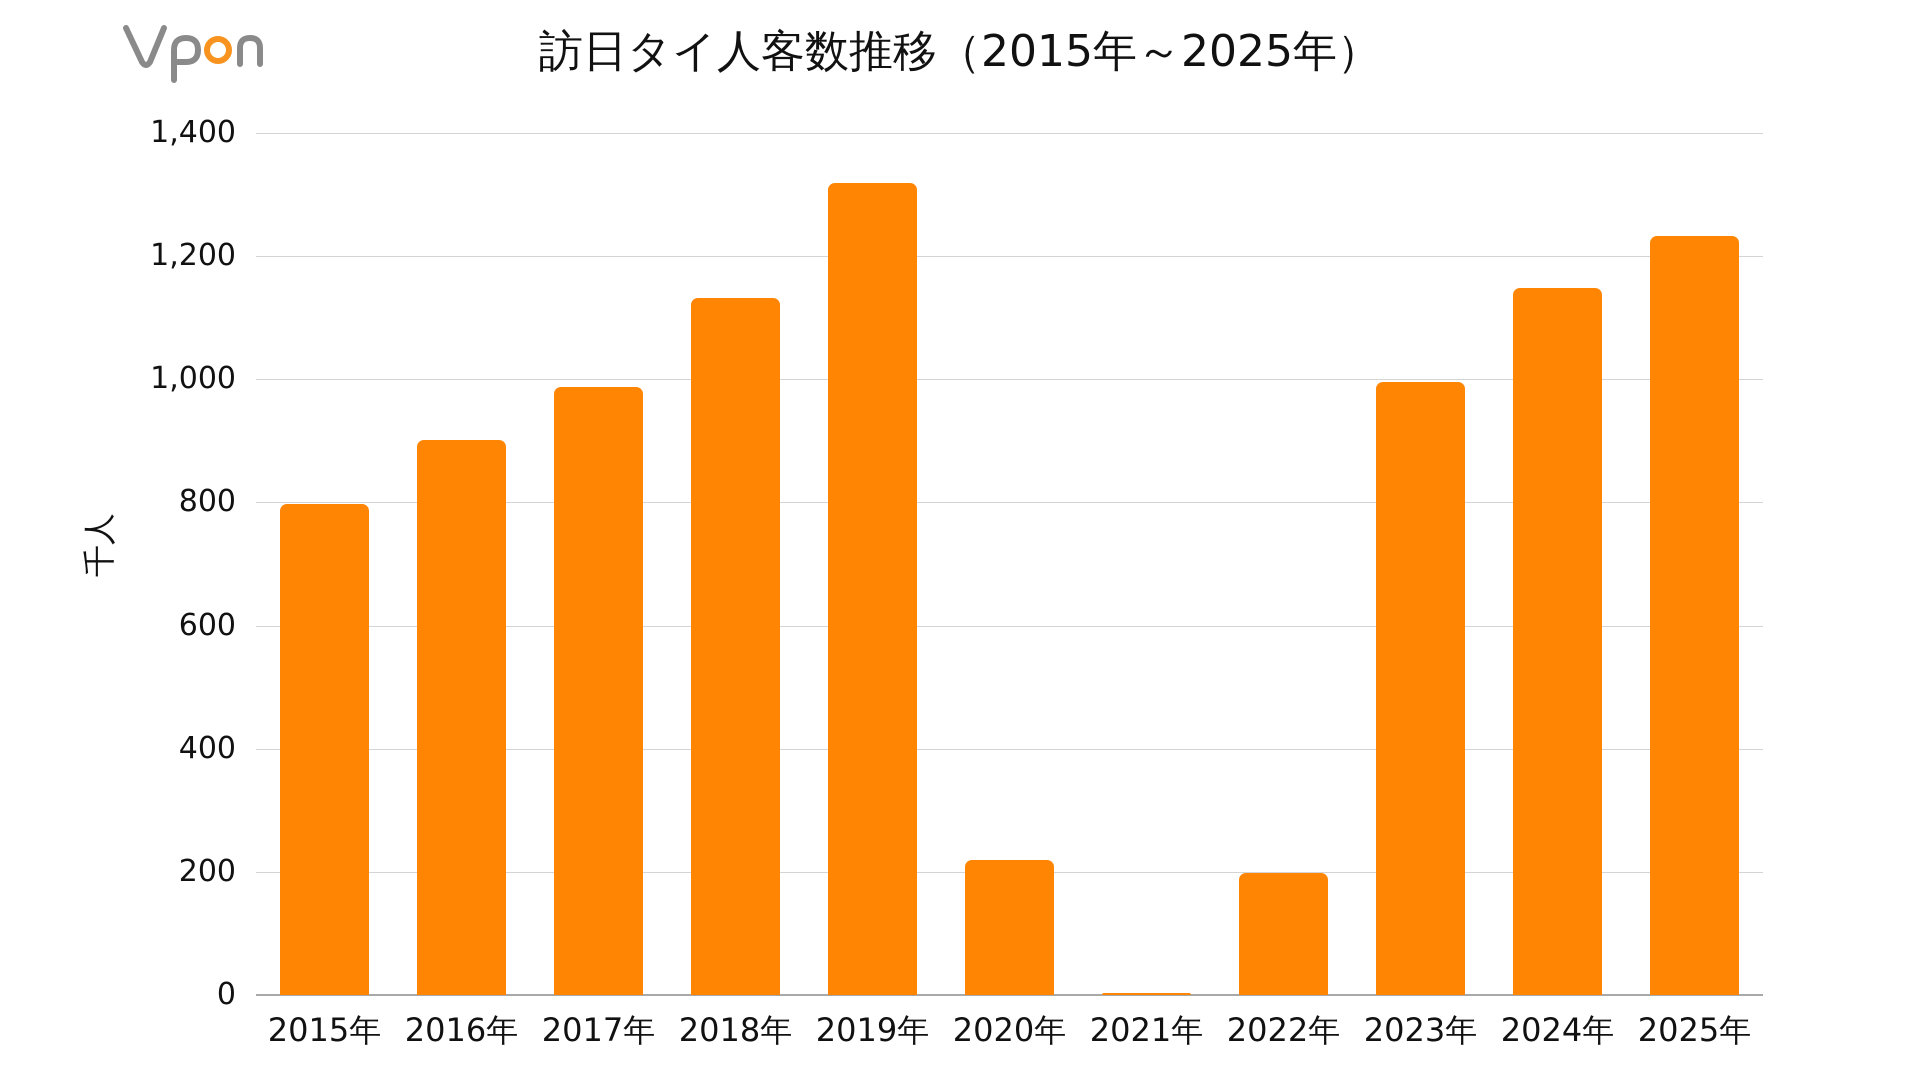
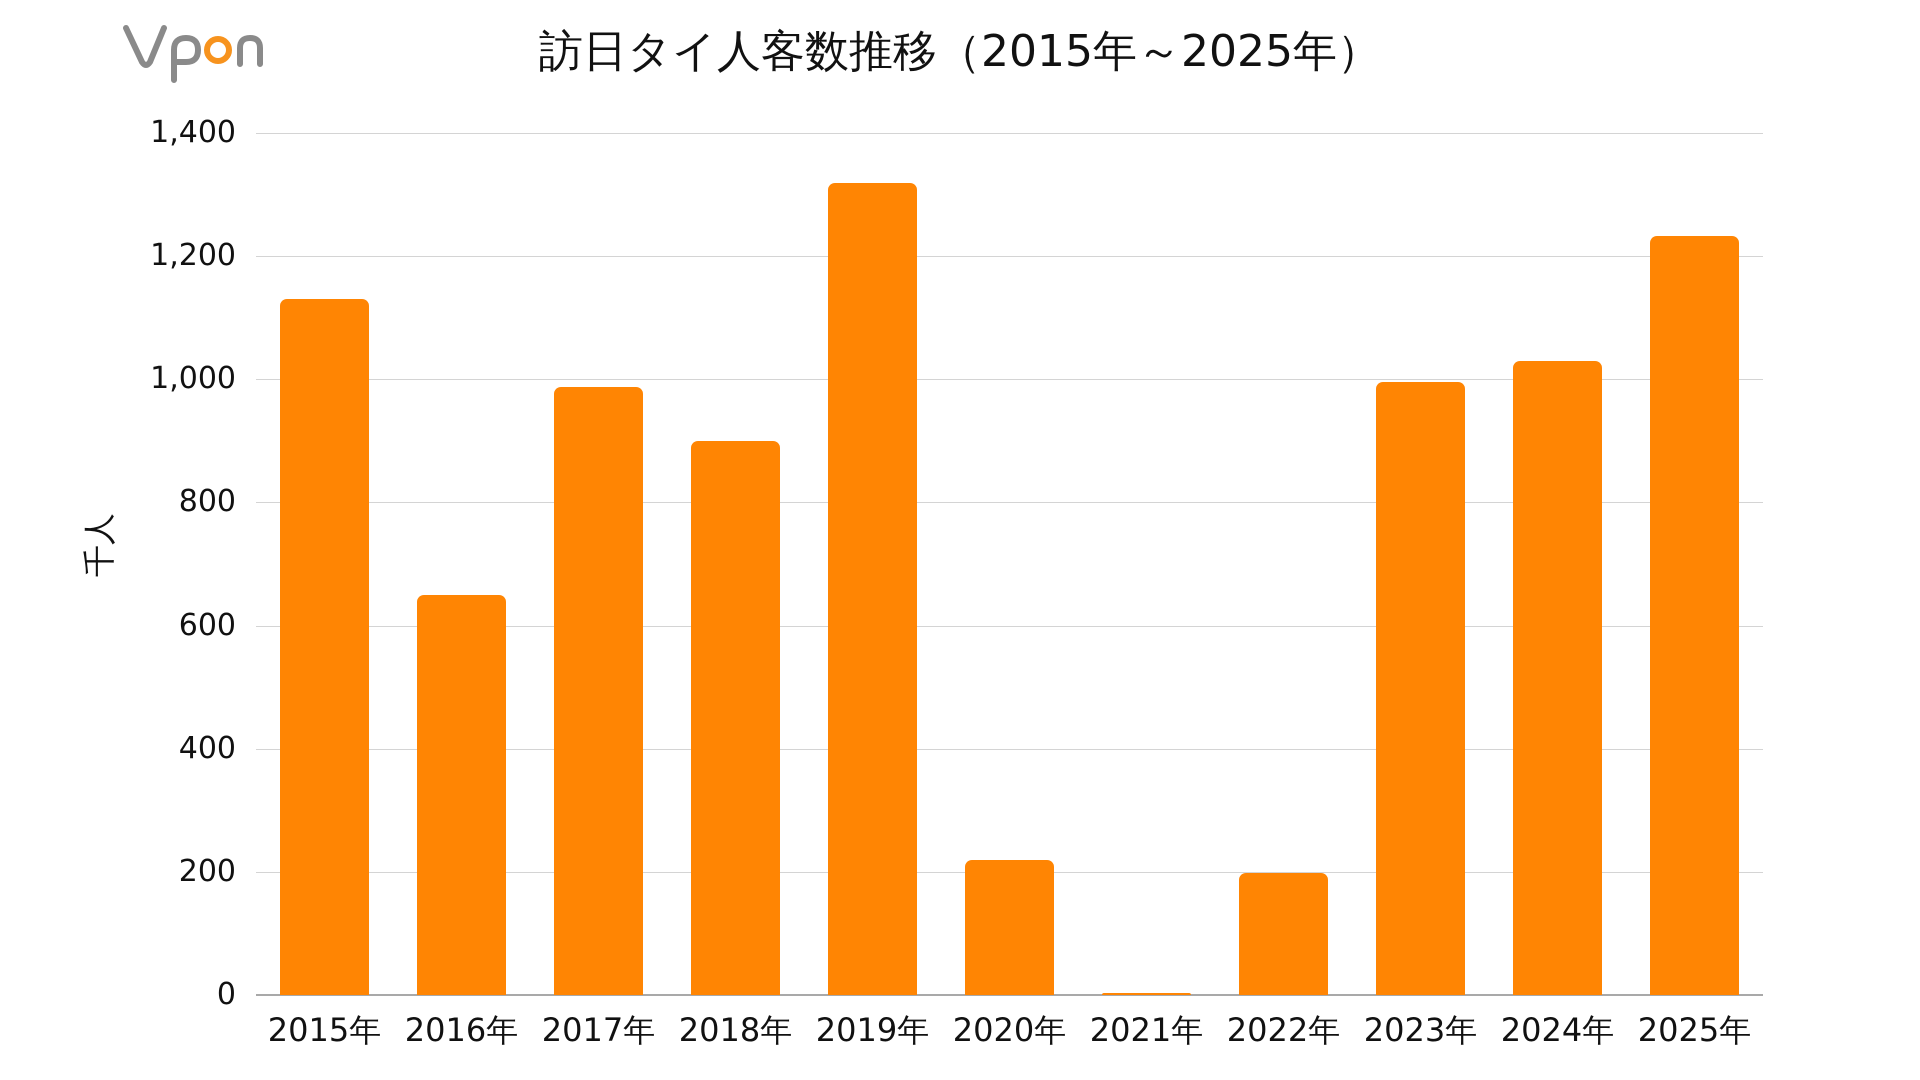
2015年: 800 -> 1130
2016年: 900 -> 650
2018年: 1130 -> 900
2024年: 1150 -> 1030
